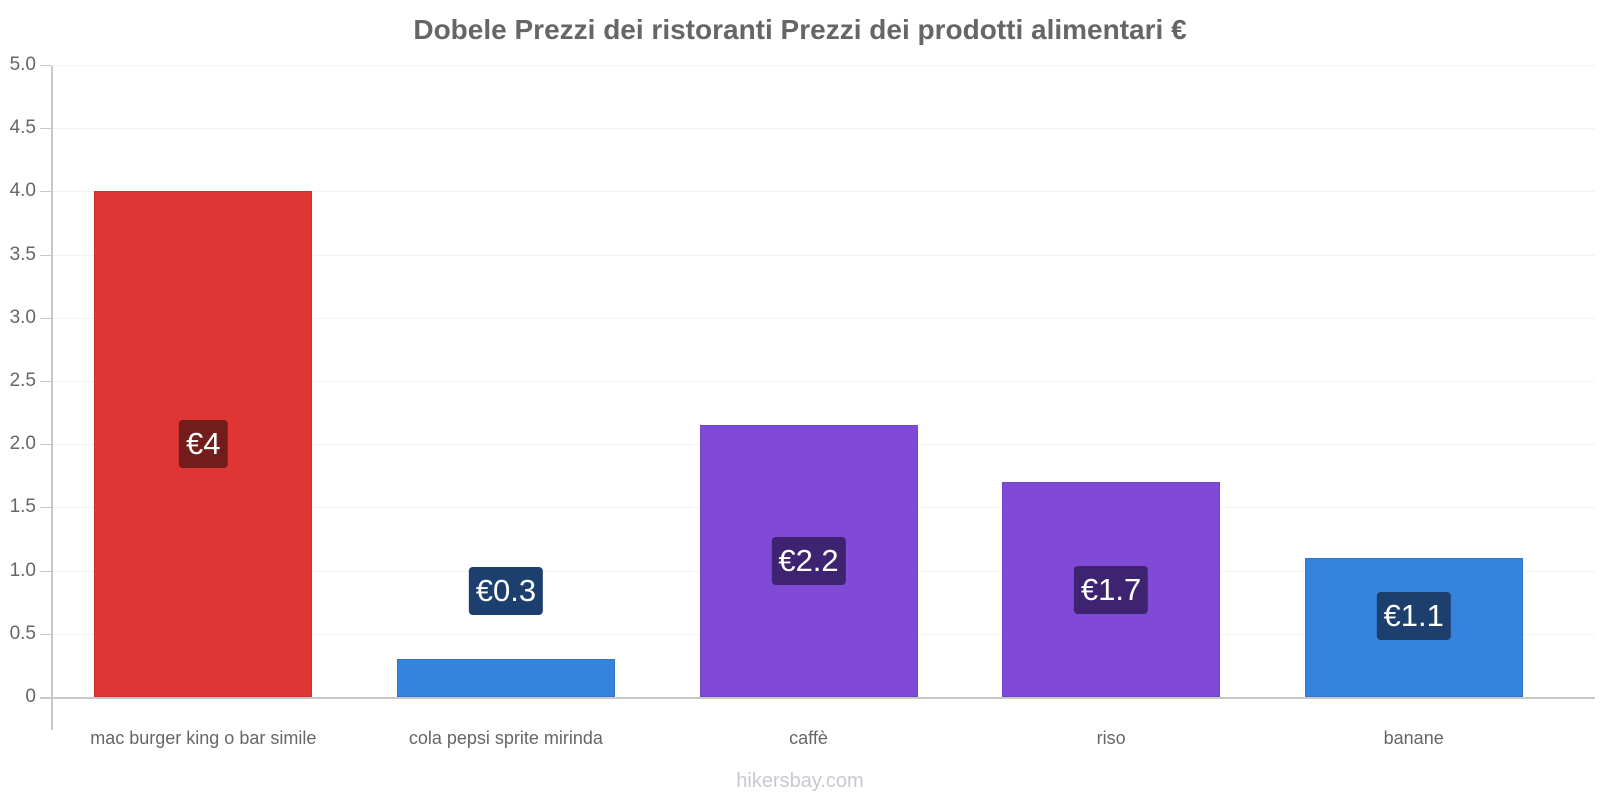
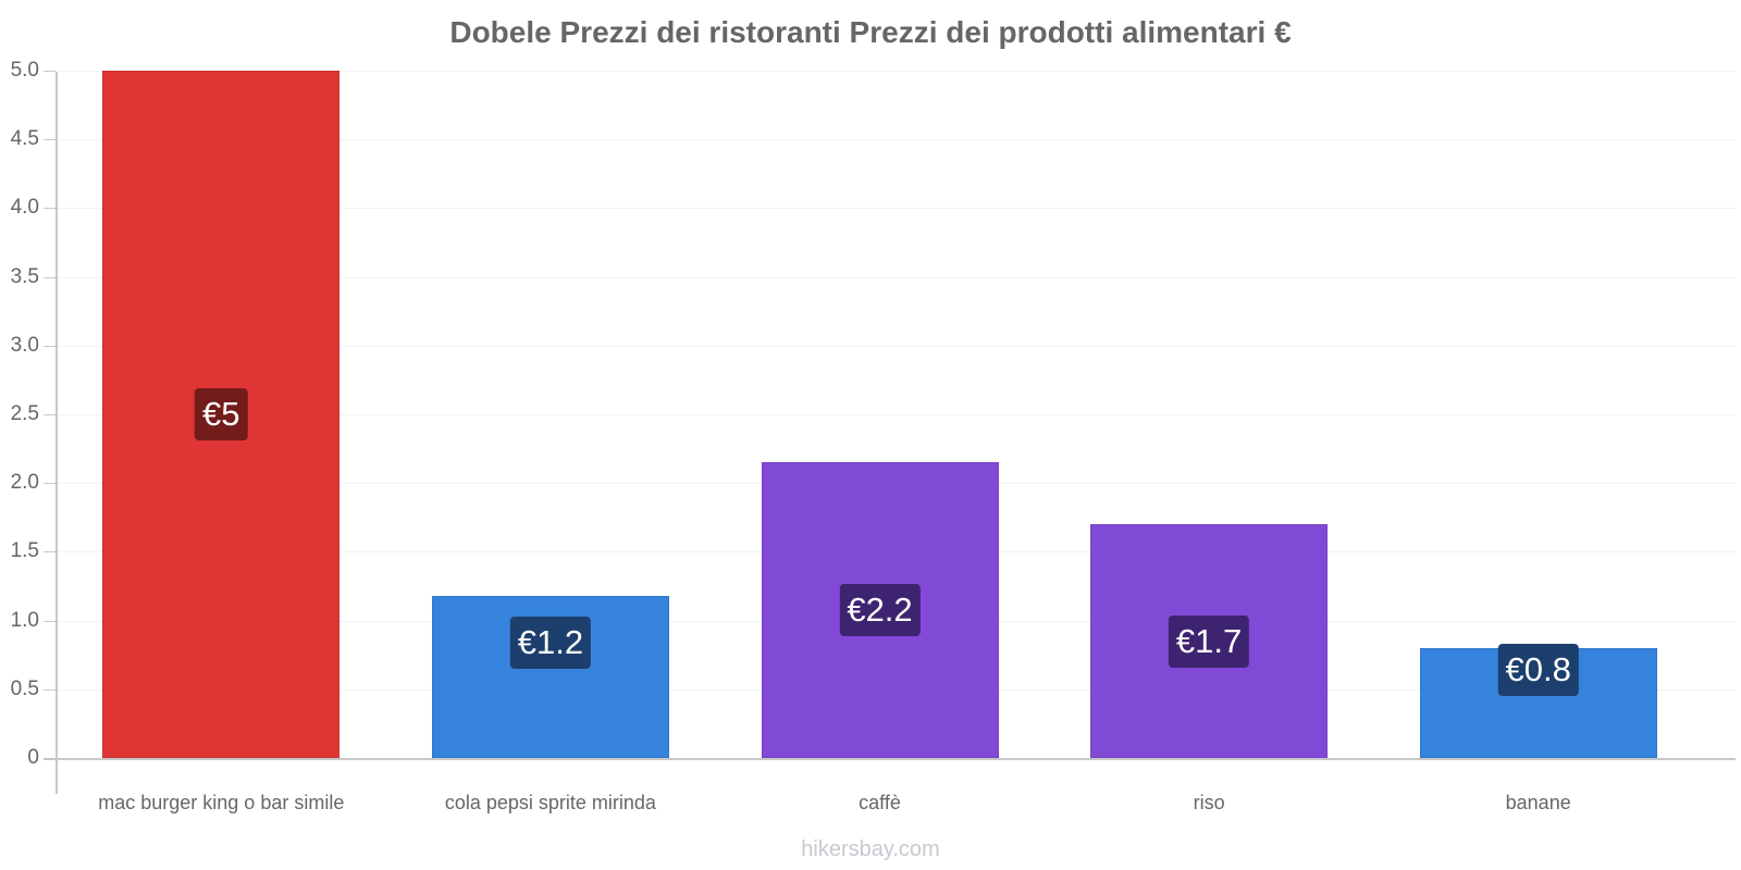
mac burger king o bar simile: €4 -> €5
cola pepsi sprite mirinda: €0.3 -> €1.2
banane: €1.1 -> €0.8
